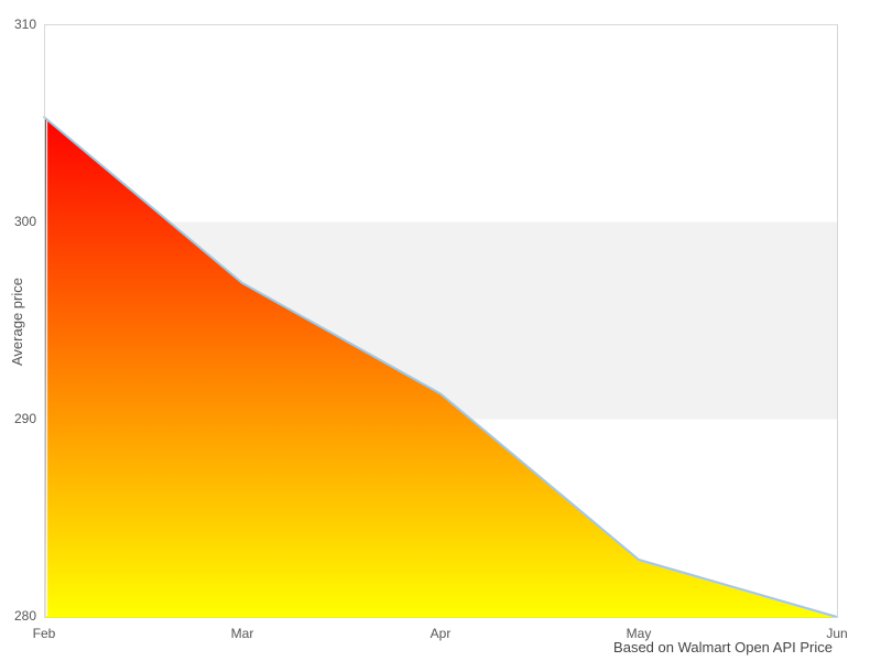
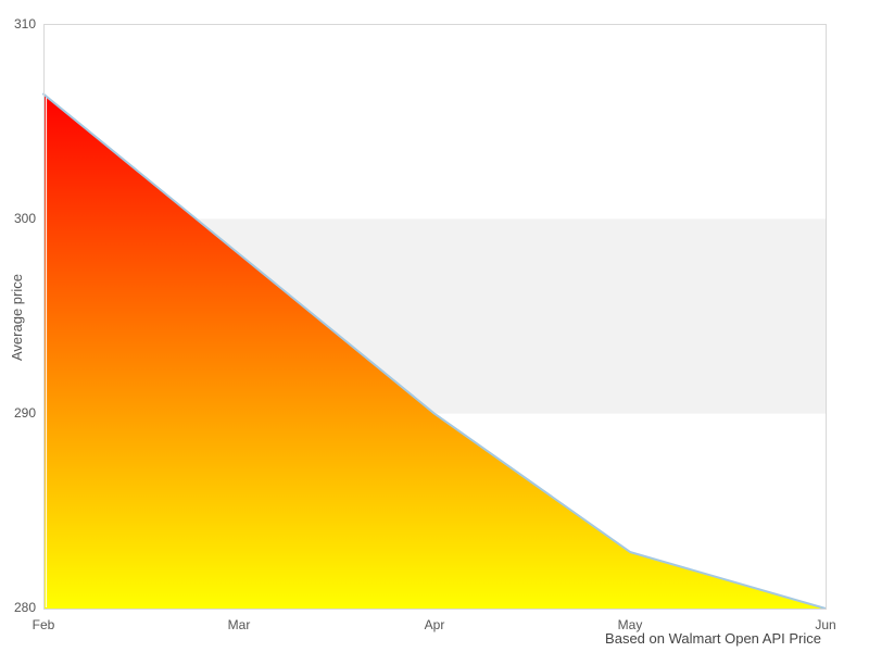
Feb: 305.3 -> 306.4
Mar: 296.9 -> 298.2
Apr: 291.3 -> 290.0
